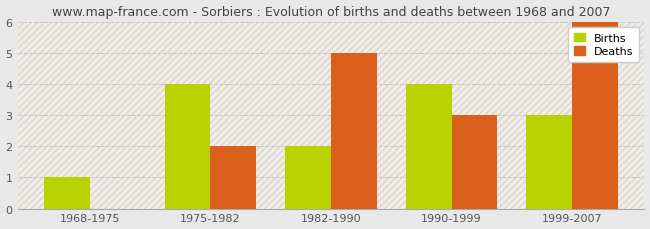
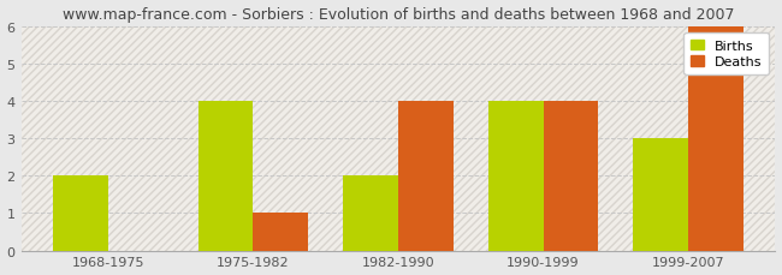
Births/1968-1975: 1 -> 2
Deaths/1975-1982: 2 -> 1
Deaths/1982-1990: 5 -> 4
Deaths/1990-1999: 3 -> 4
